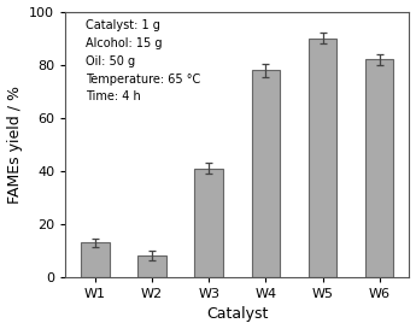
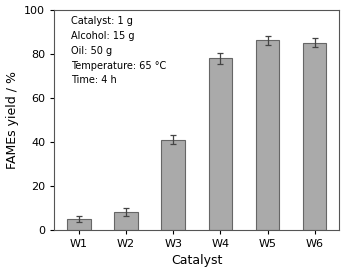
W1: 13 -> 5
W5: 90 -> 86
W6: 82 -> 85
